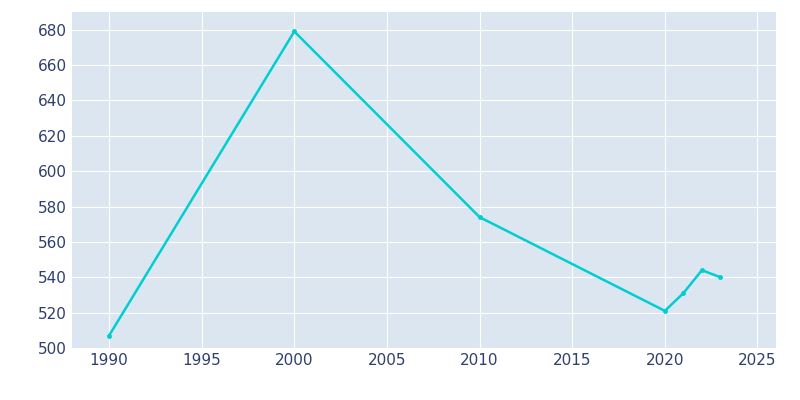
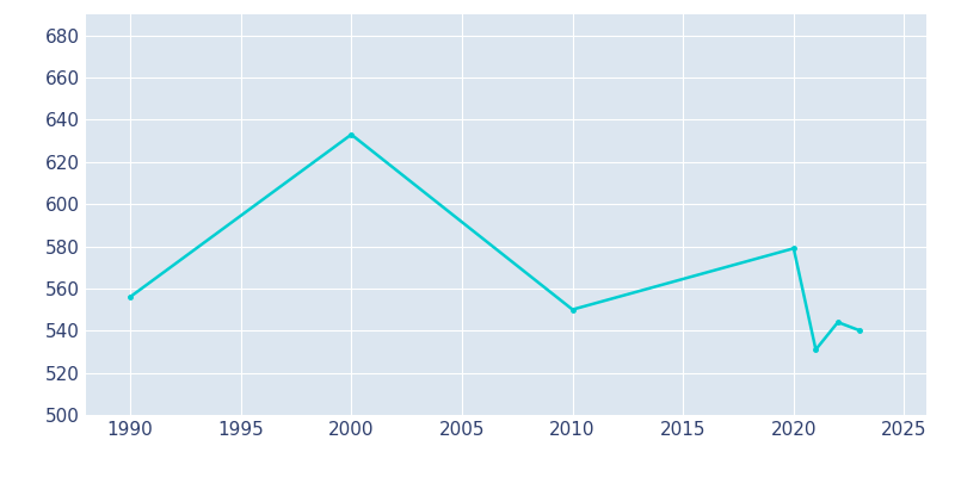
1990: 507 -> 556
2000: 679 -> 633
2010: 574 -> 550
2020: 521 -> 579
